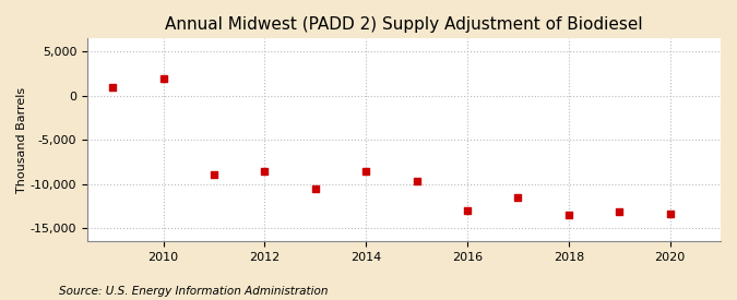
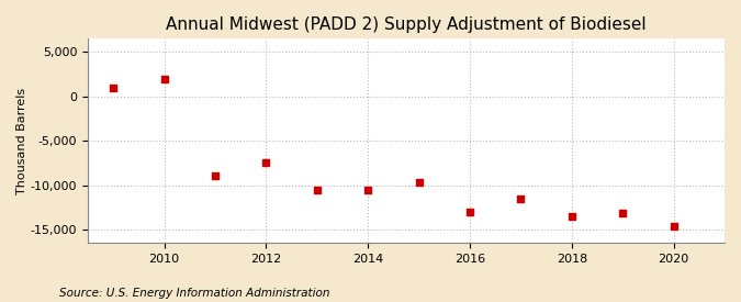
2012: -8,600 -> -7,500
2014: -8,600 -> -10,500
2020: -13,400 -> -14,600
